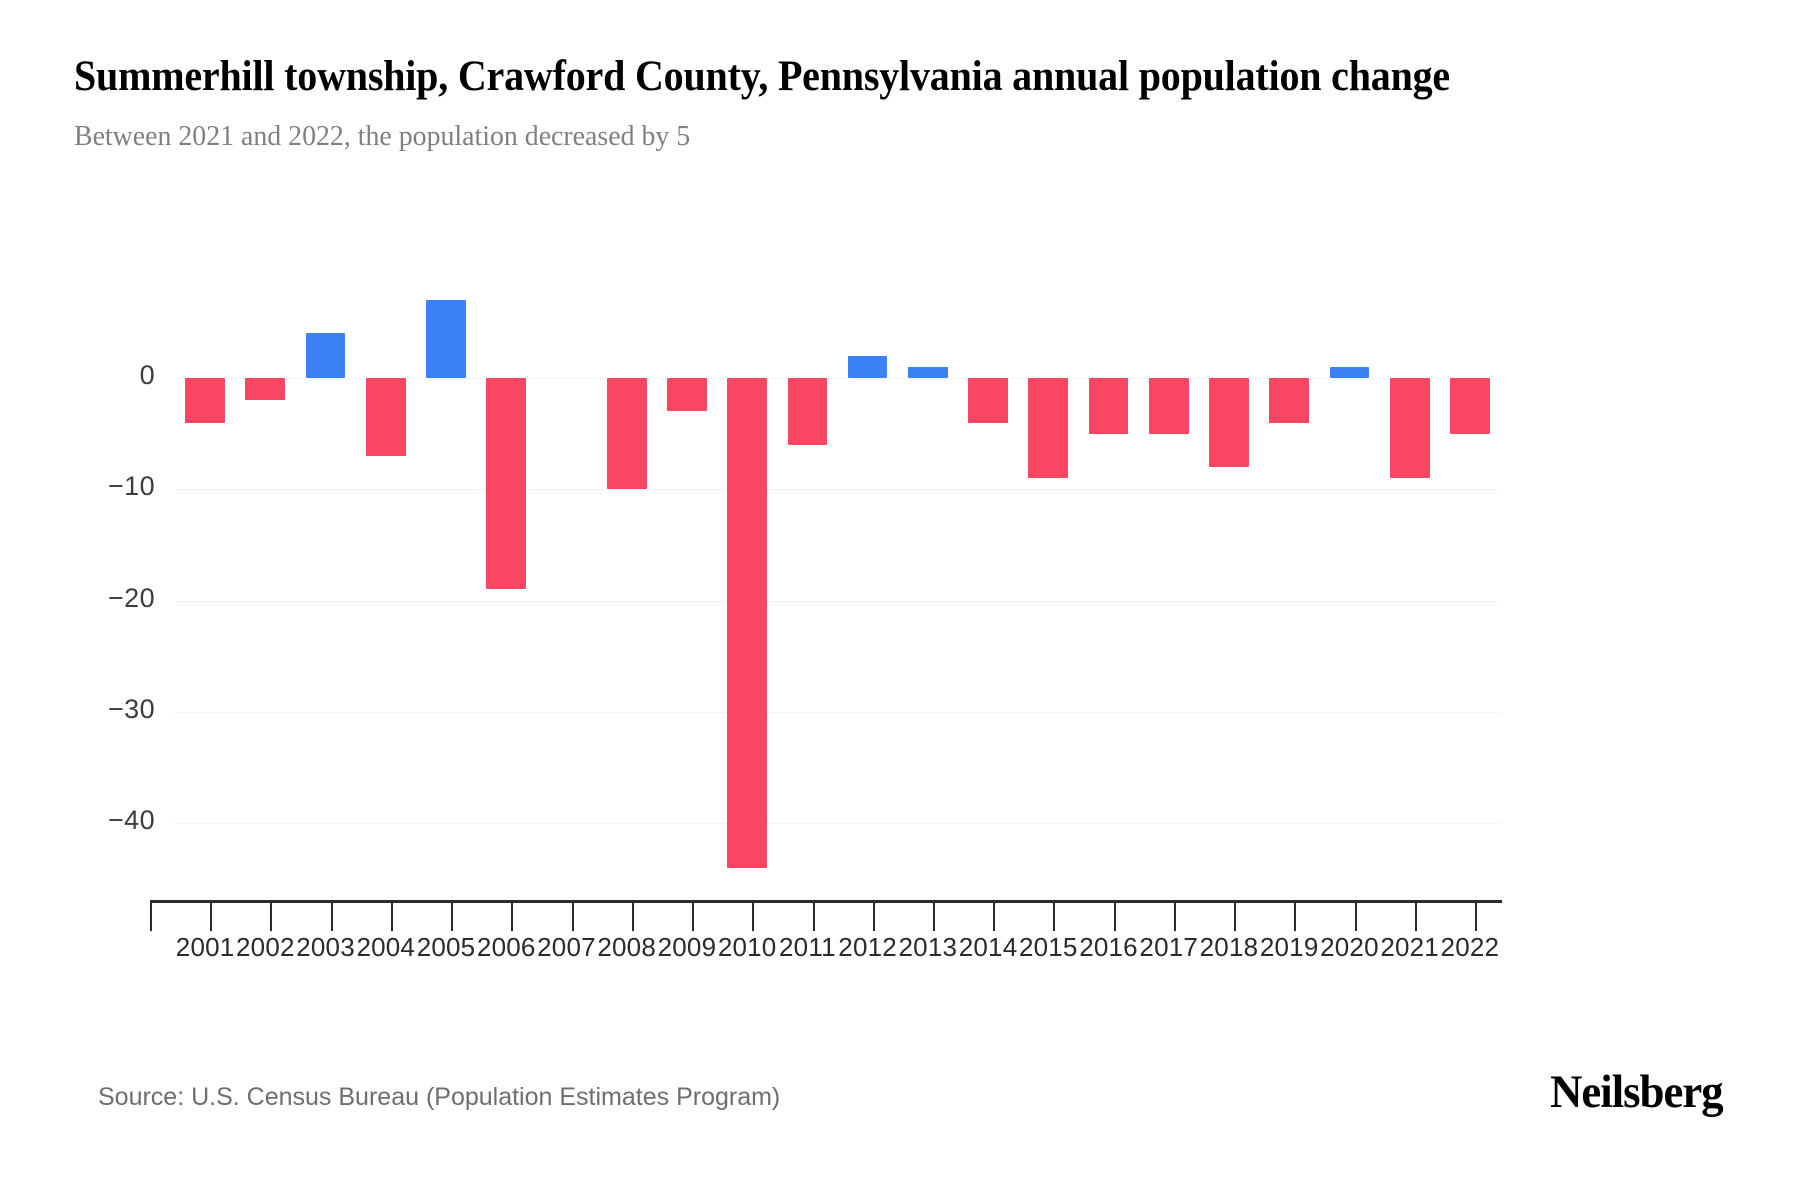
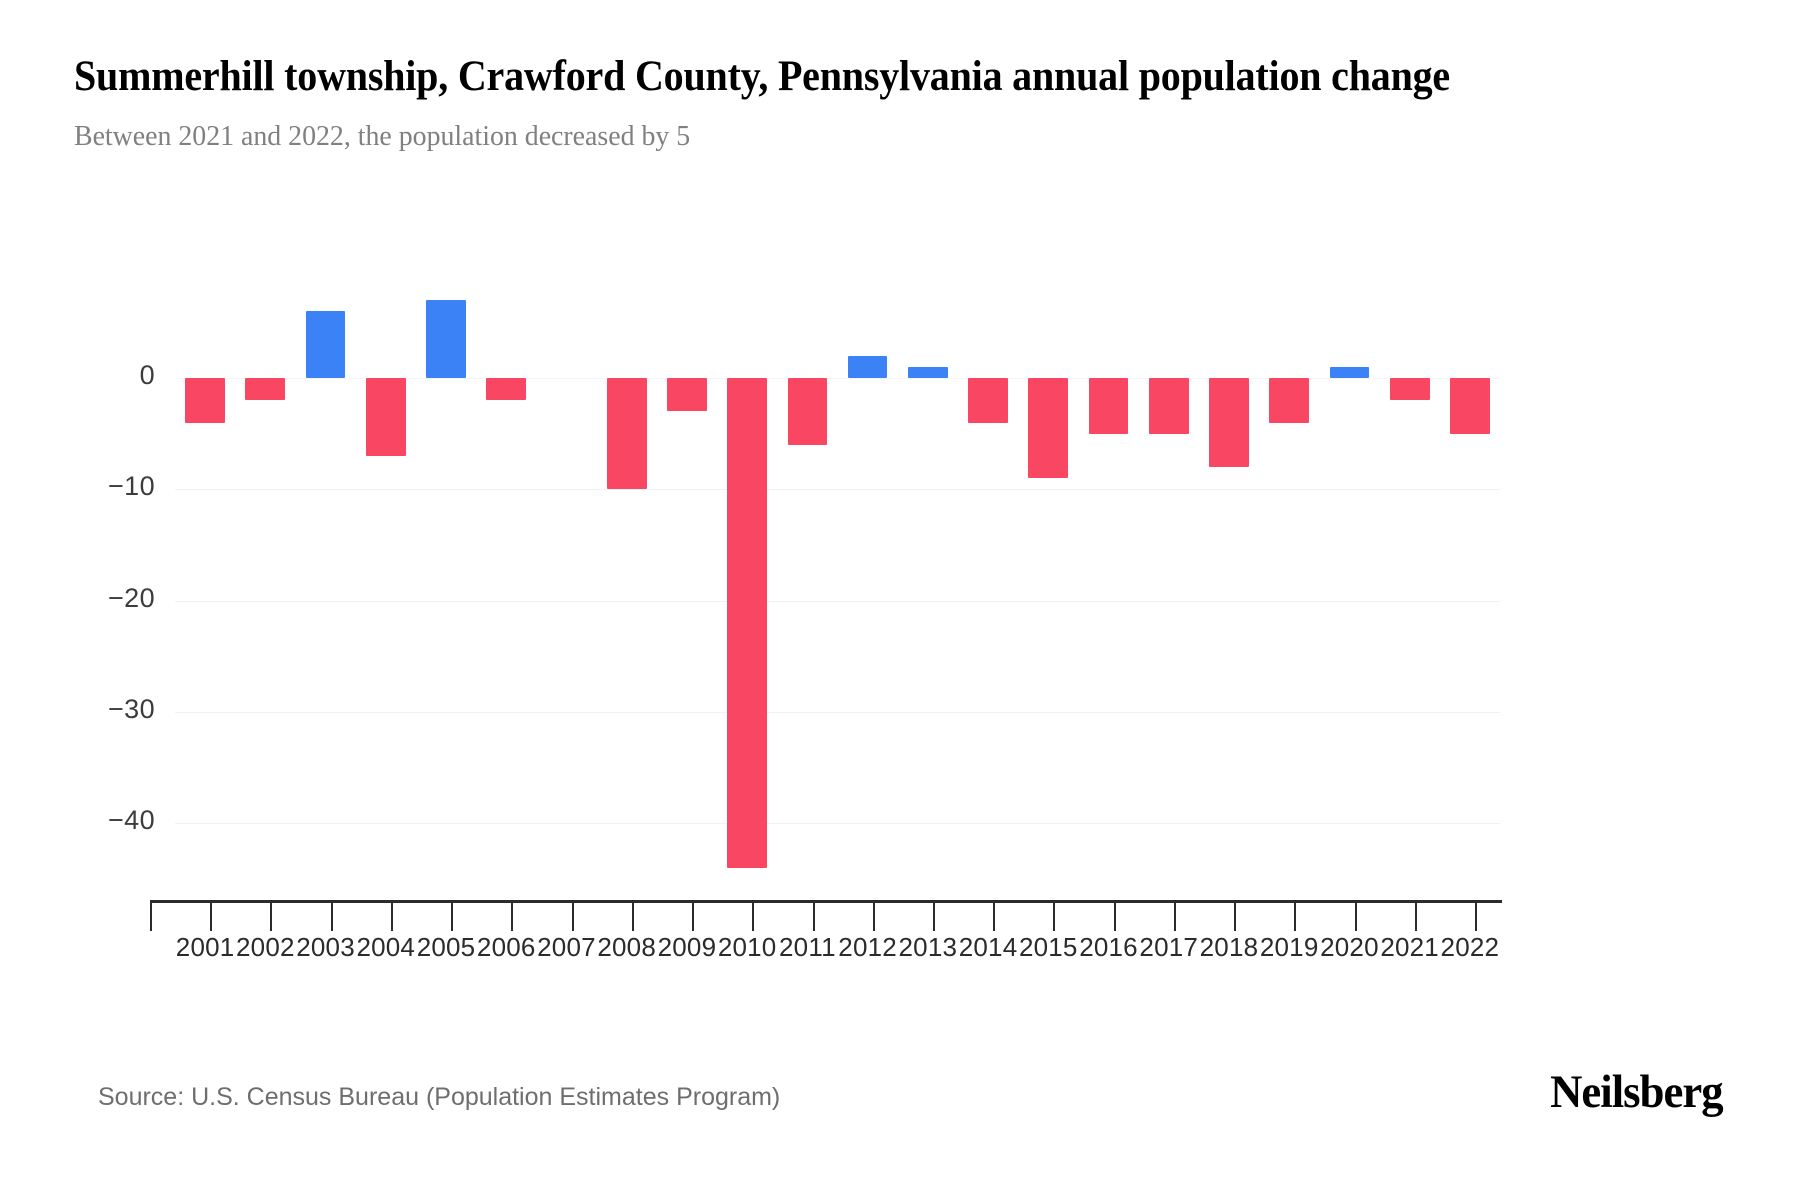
2003: 4 -> 6
2006: -19 -> -2
2021: -9 -> -2
